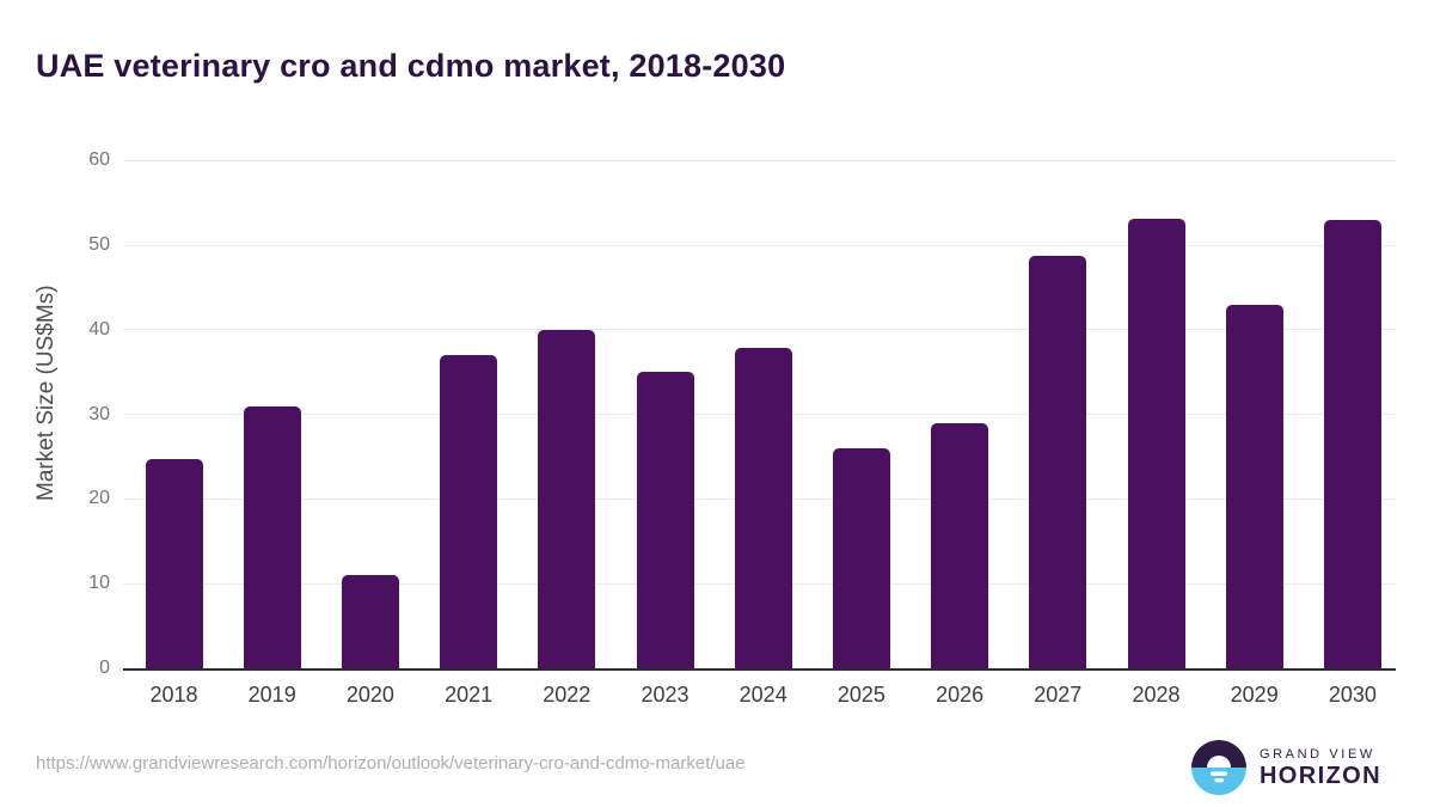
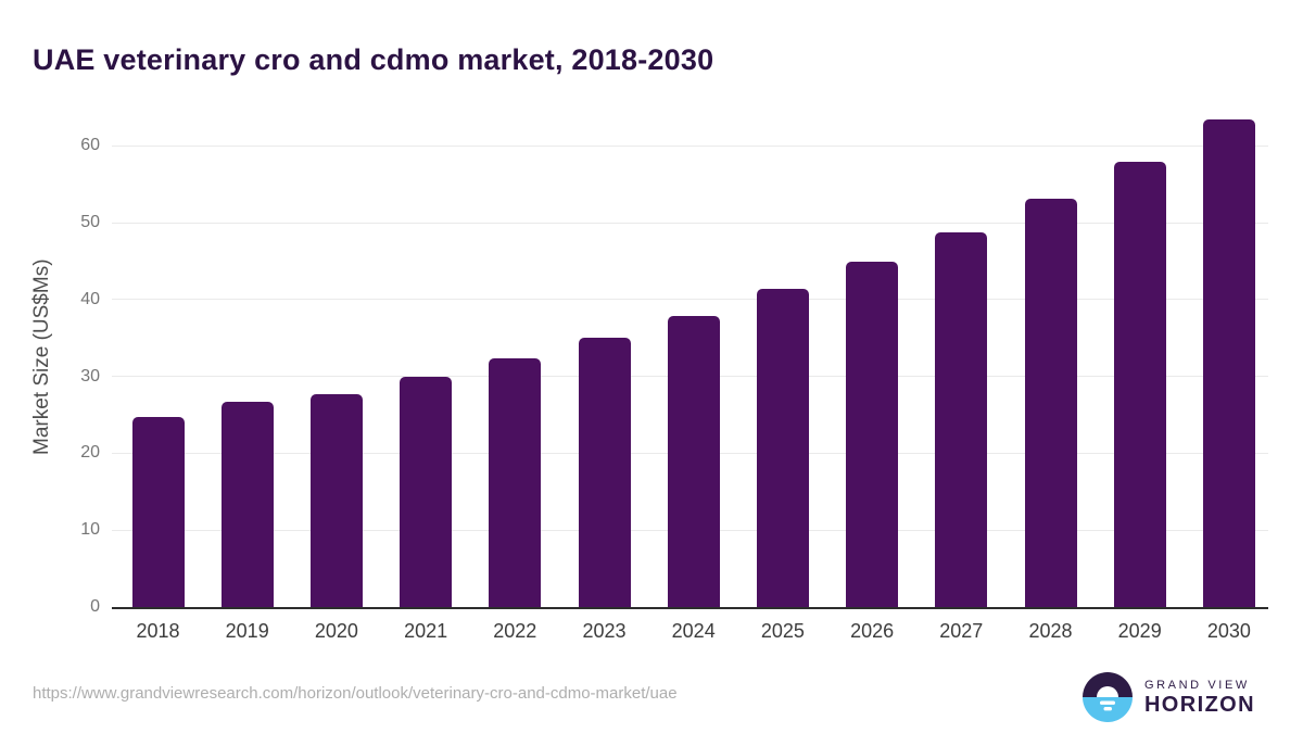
2019: 31 -> 27
2020: 11 -> 28
2021: 37 -> 30
2022: 40 -> 32
2025: 26 -> 41
2026: 29 -> 45
2029: 43 -> 58
2030: 53 -> 63
